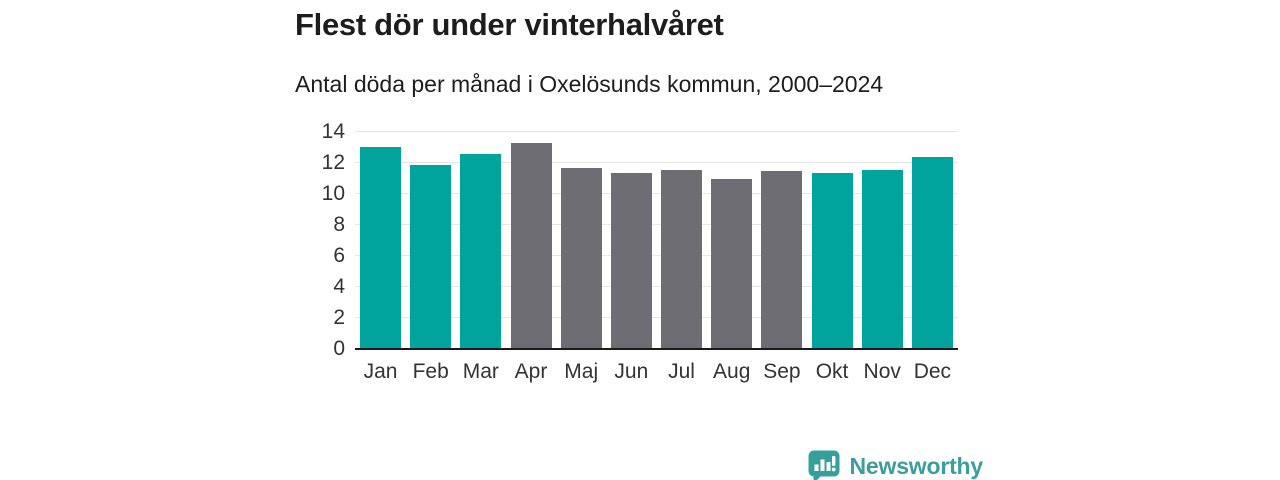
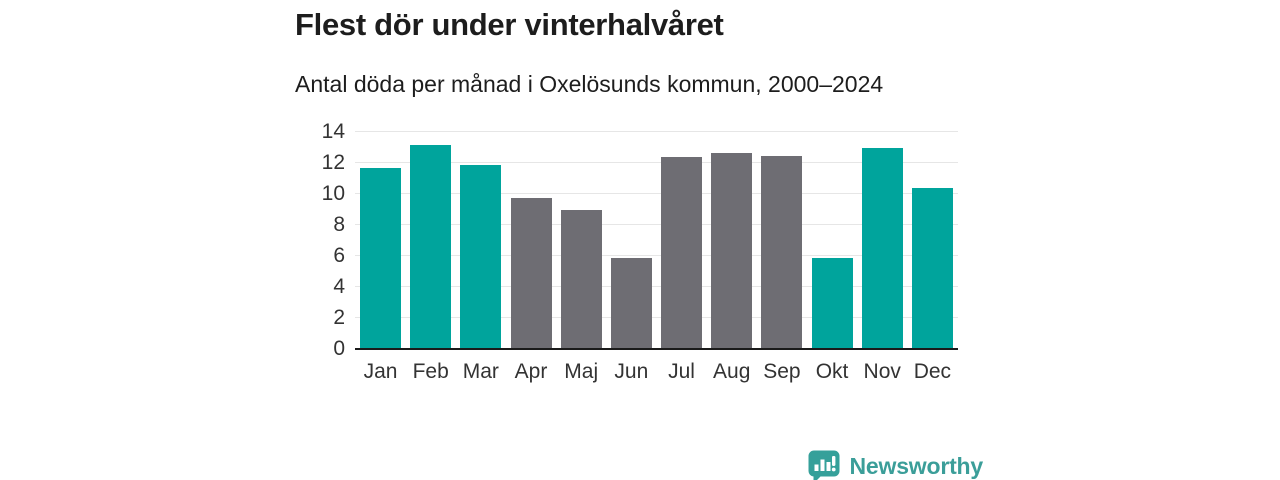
Jan: 13.0 -> 11.6
Feb: 11.8 -> 13.1
Mar: 12.5 -> 11.8
Apr: 13.2 -> 9.7
Maj: 11.6 -> 8.9
Jun: 11.3 -> 5.8
Jul: 11.5 -> 12.3
Aug: 10.9 -> 12.6
Sep: 11.4 -> 12.4
Okt: 11.3 -> 5.8
Nov: 11.5 -> 12.9
Dec: 12.3 -> 10.3
